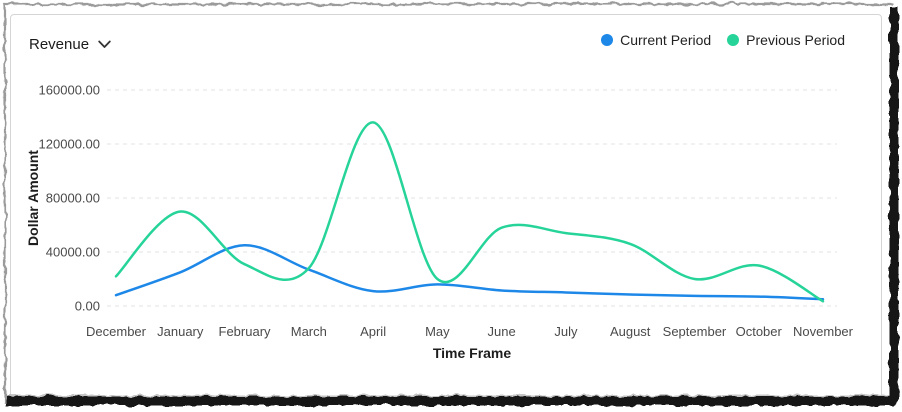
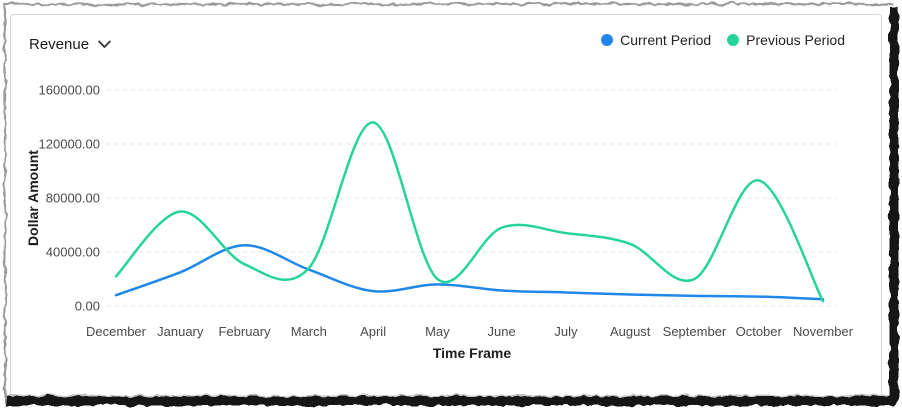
Previous Period/October: 30000 -> 93000
